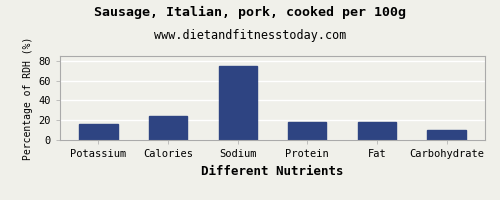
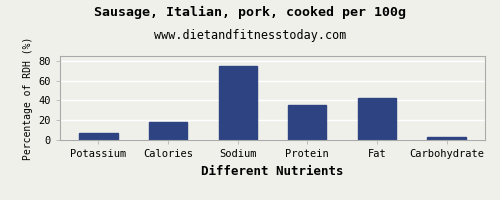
Potassium: 16 -> 7
Calories: 24 -> 18
Protein: 18 -> 35
Fat: 18 -> 42
Carbohydrate: 10 -> 3
